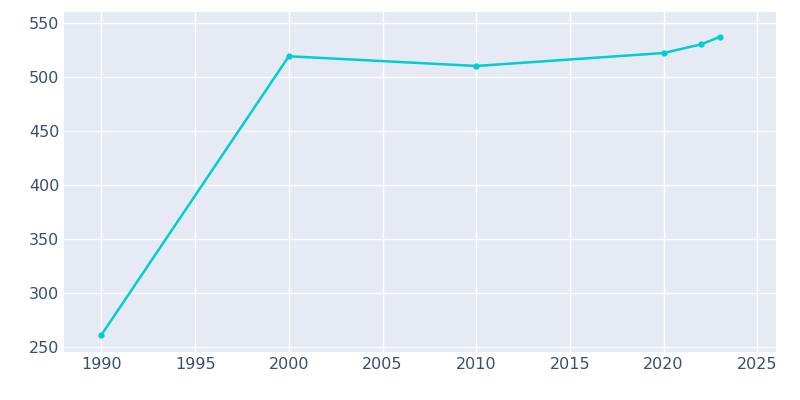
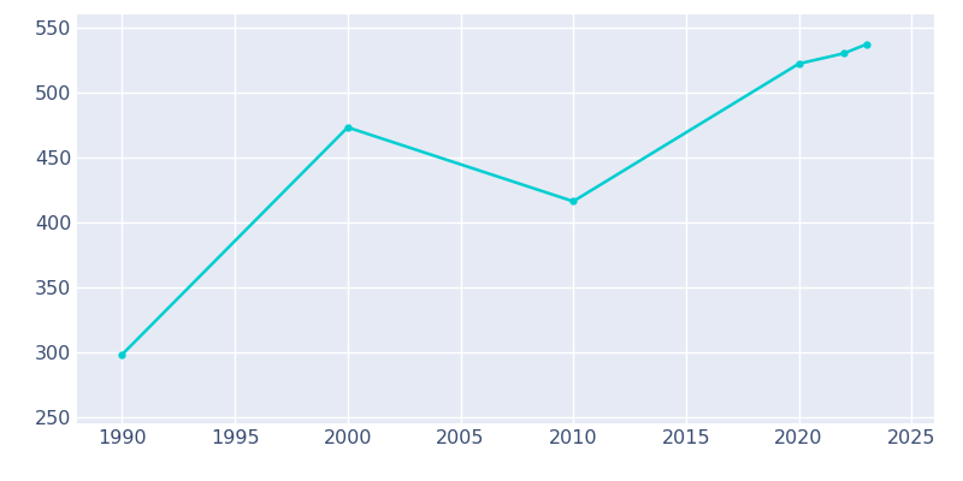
1990: 261 -> 298
2000: 519 -> 473
2010: 510 -> 416
